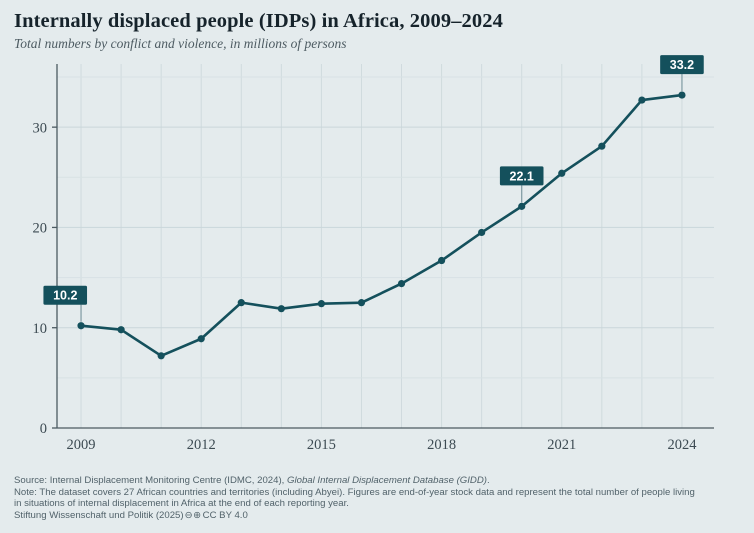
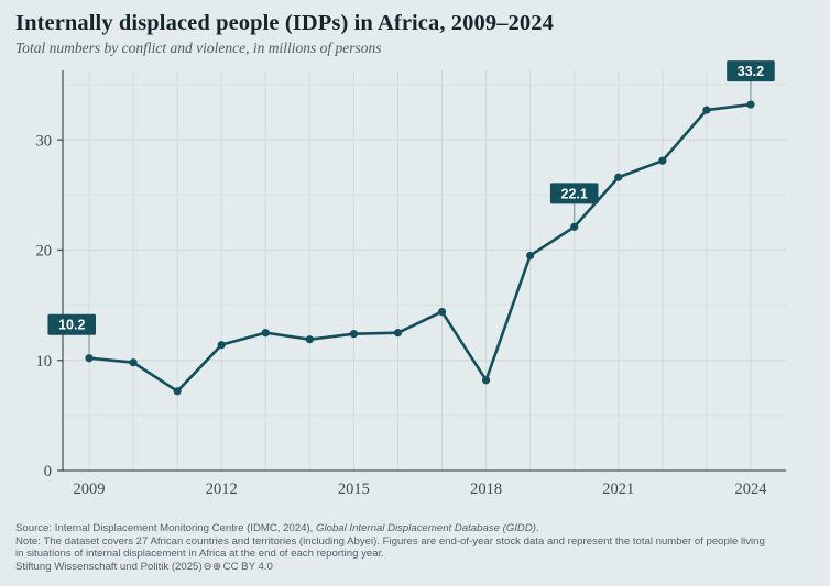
2012: 8.9 -> 11.4
2018: 16.7 -> 8.2
2021: 25.4 -> 26.6
